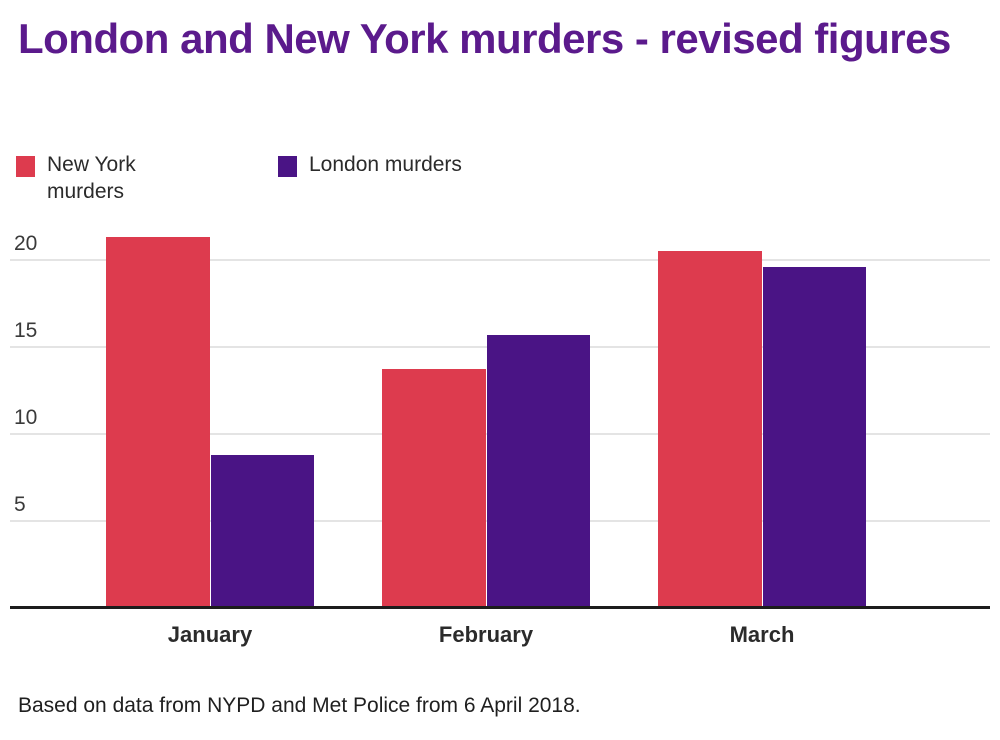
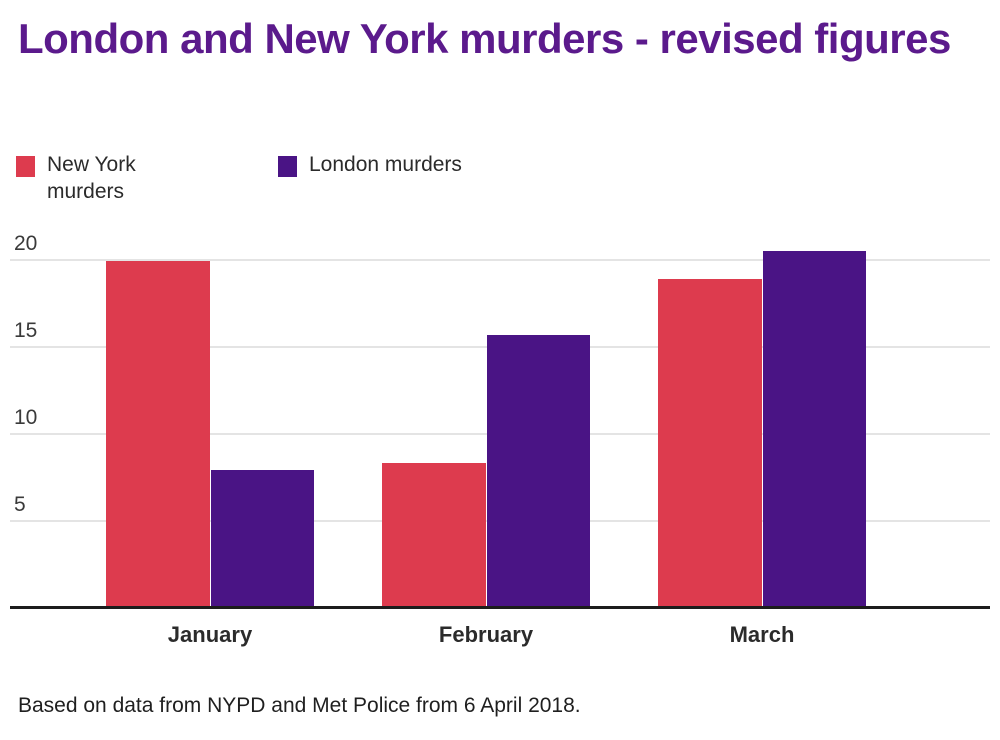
New York murders/January: 21.2 -> 19.8
London murders/January: 8.7 -> 7.8
New York murders/February: 13.6 -> 8.2
New York murders/March: 20.4 -> 18.8
London murders/March: 19.5 -> 20.4
